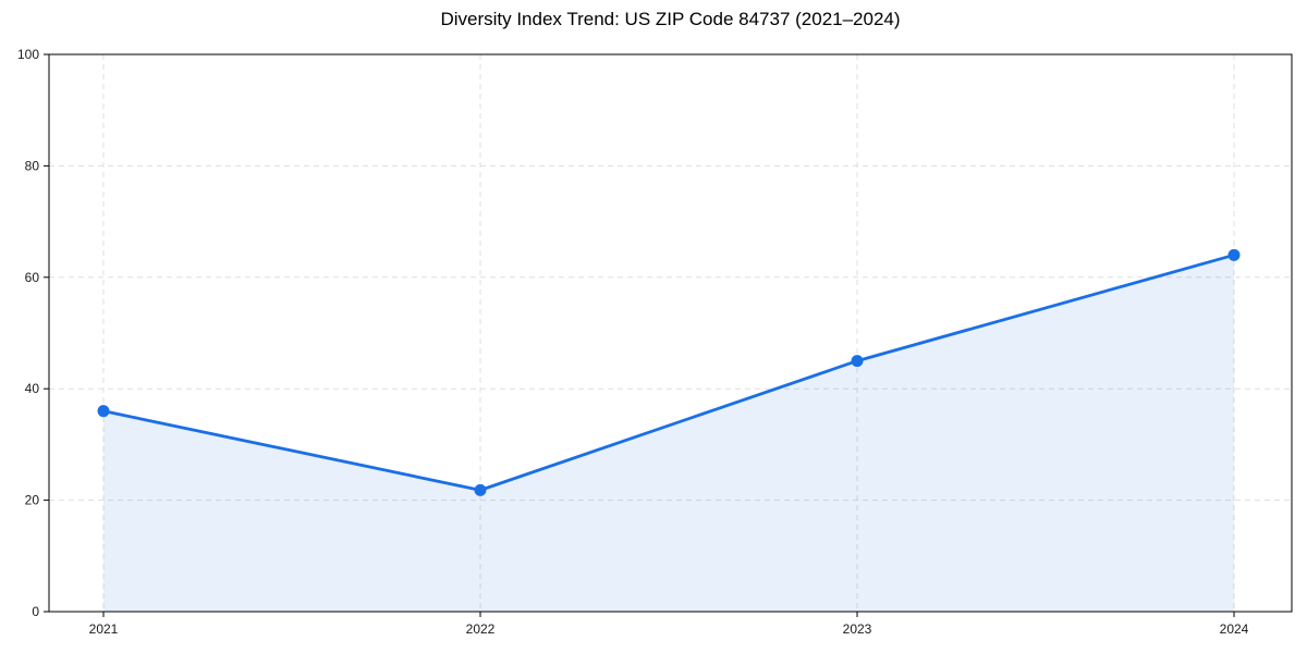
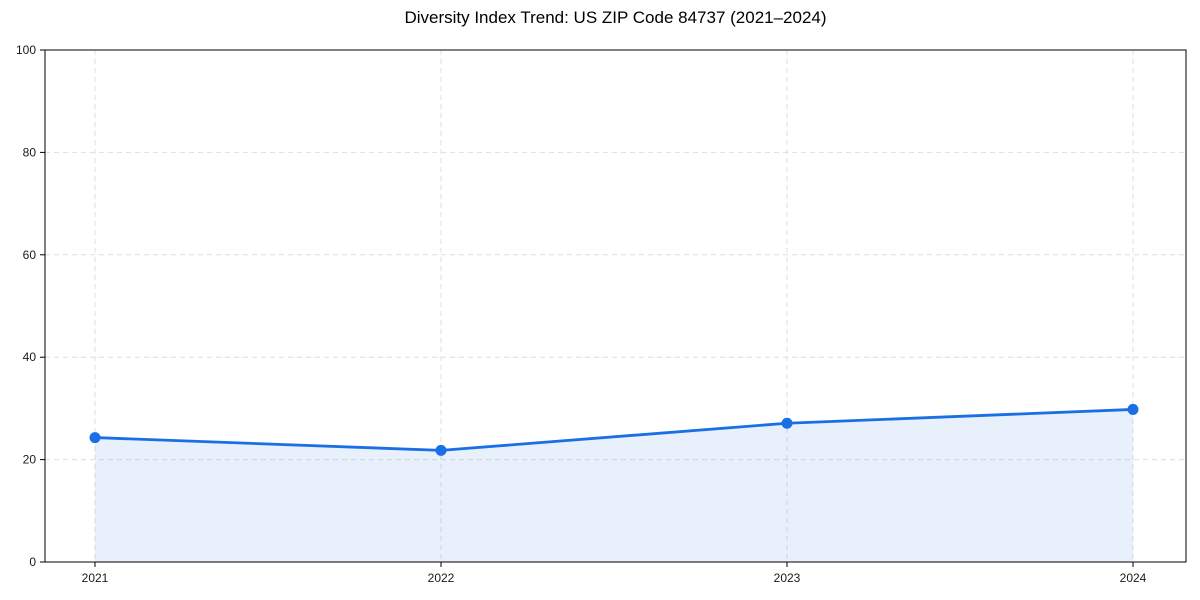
2021: 36 -> 24
2023: 45 -> 27
2024: 64 -> 30
